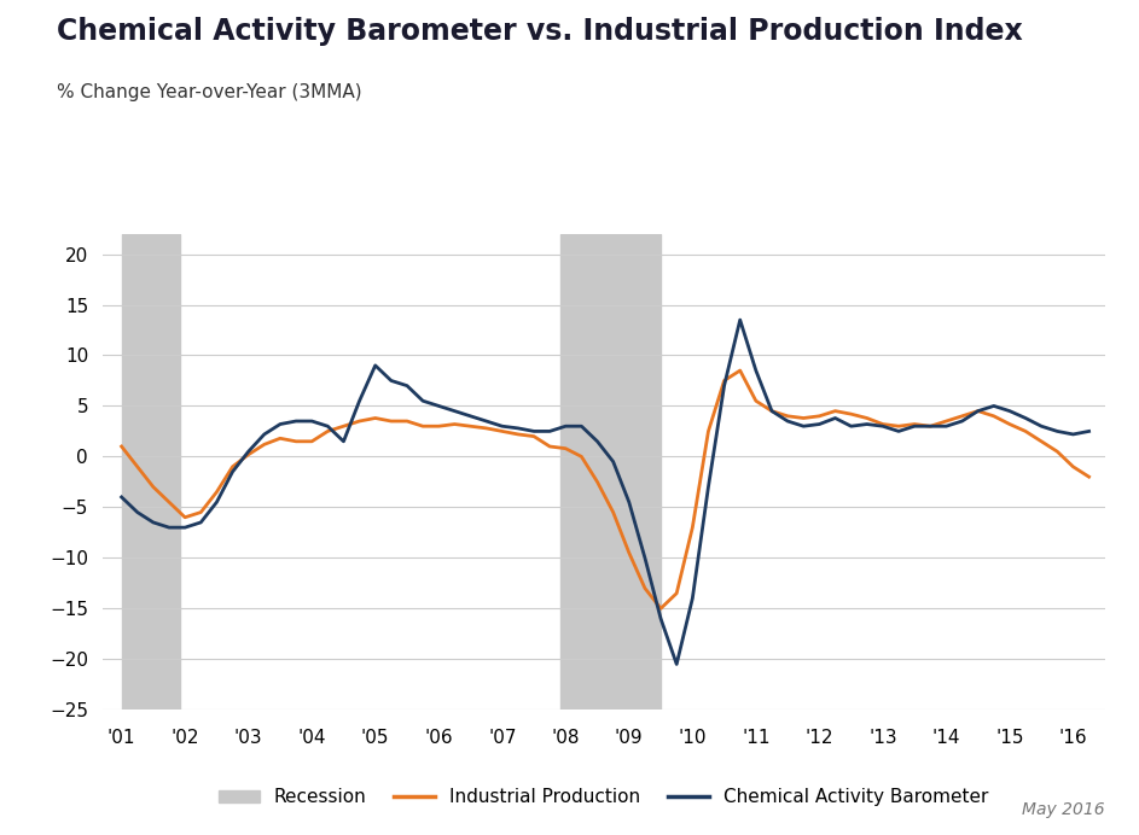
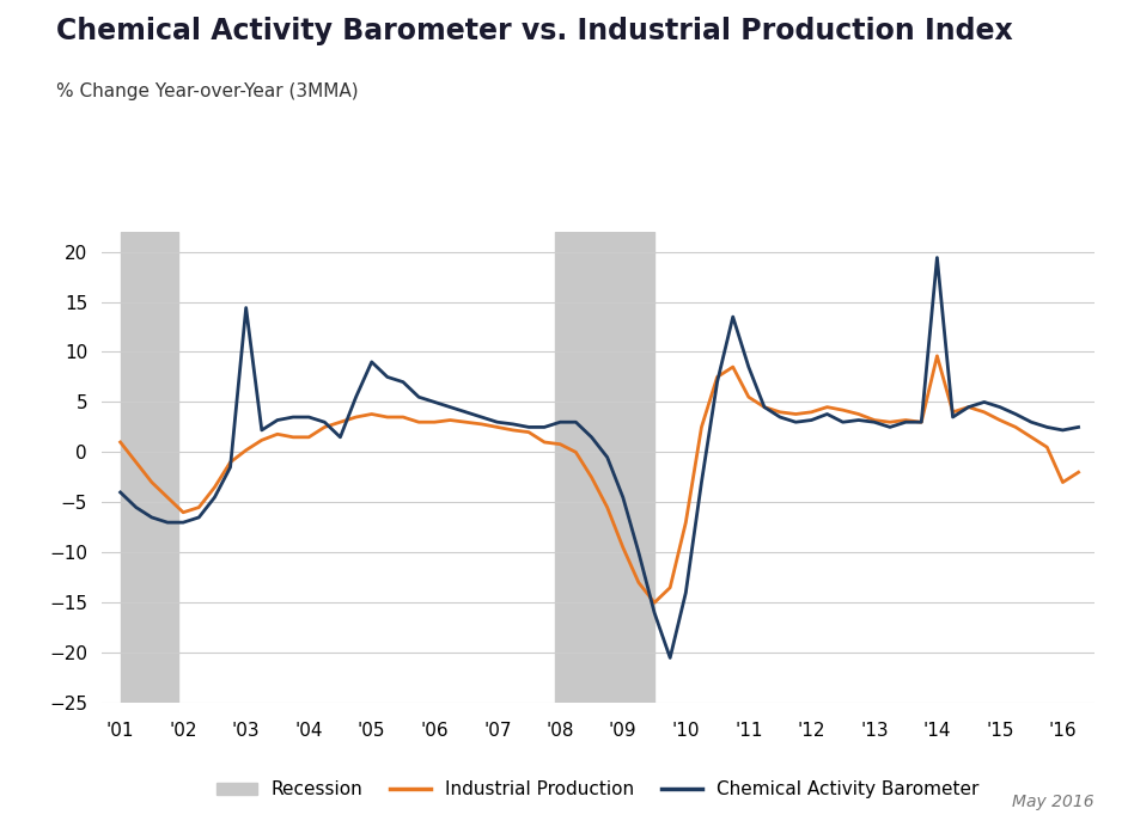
Chemical Activity Barometer/'03: 0.5 -> 14.4
Industrial Production/'14: 3.5 -> 9.6
Chemical Activity Barometer/'14: 3.0 -> 19.4
Industrial Production/'16: -1.0 -> -3.0
